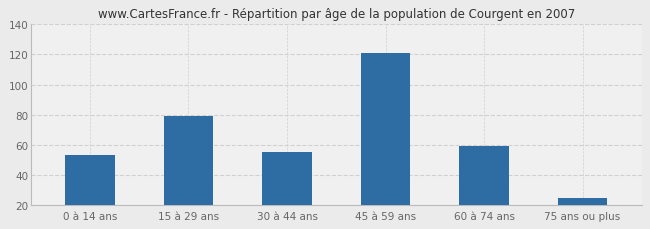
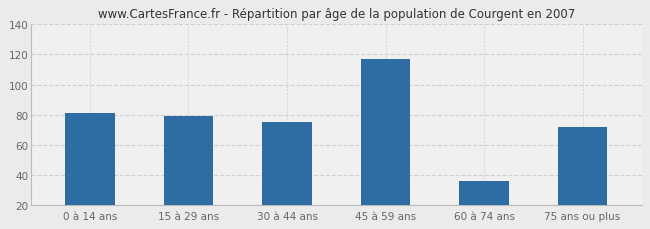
0 à 14 ans: 53 -> 81
30 à 44 ans: 55 -> 75
45 à 59 ans: 121 -> 117
60 à 74 ans: 59 -> 36
75 ans ou plus: 25 -> 72
